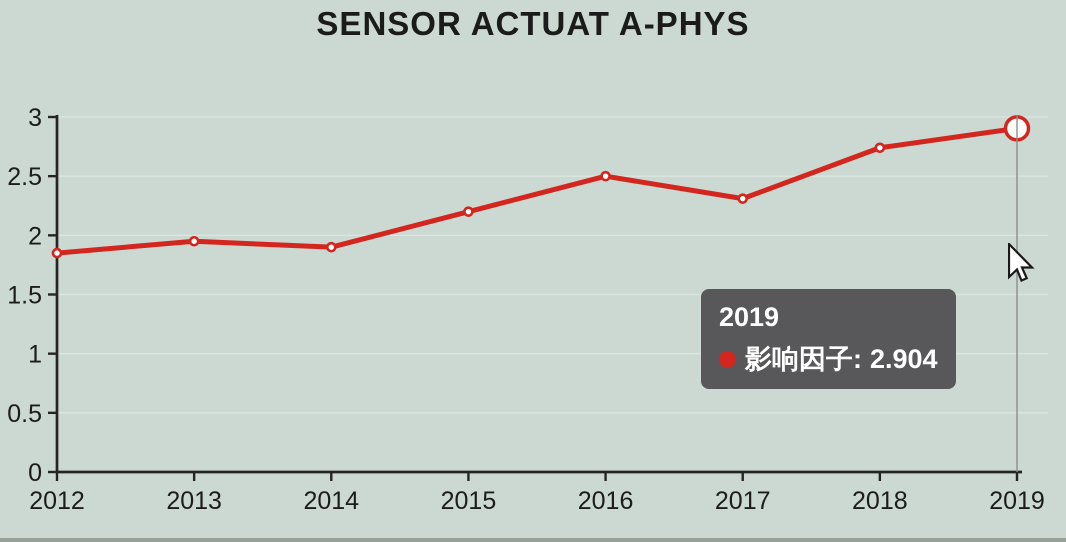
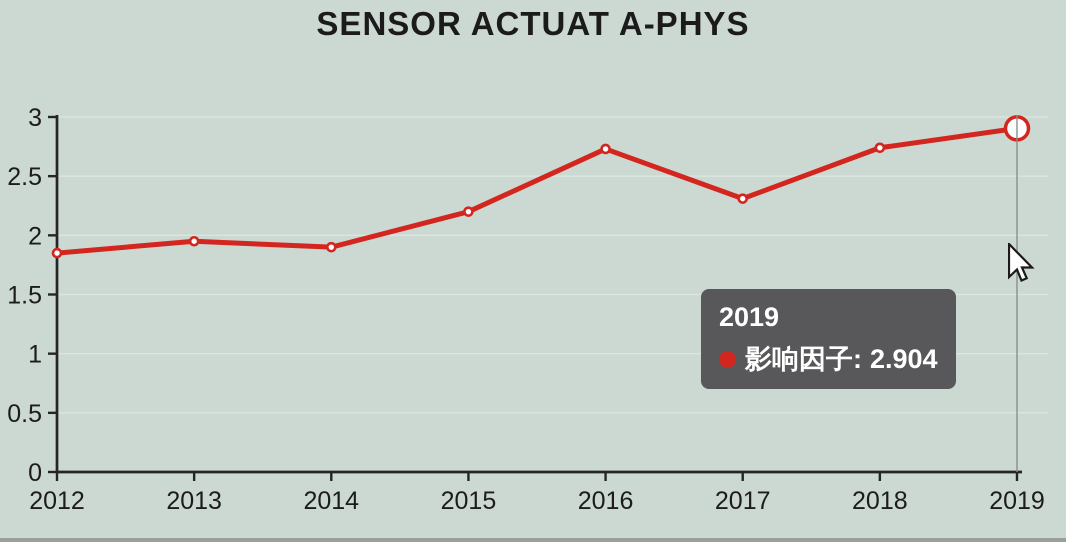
2016: 2.50 -> 2.73
